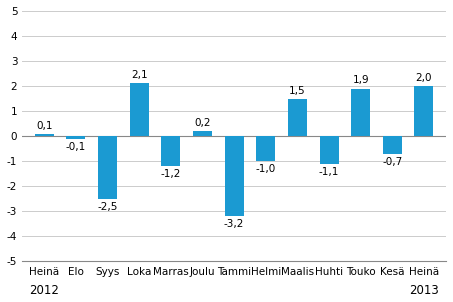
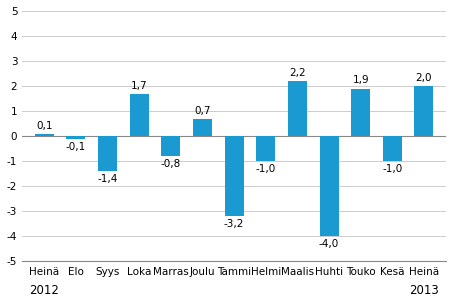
Syys: -2,5 -> -1,4
Loka: 2,1 -> 1,7
Marras: -1,2 -> -0,8
Joulu: 0,2 -> 0,7
Maalis: 1,5 -> 2,2
Huhti: -1,1 -> -4,0
Kesä: -0,7 -> -1,0
